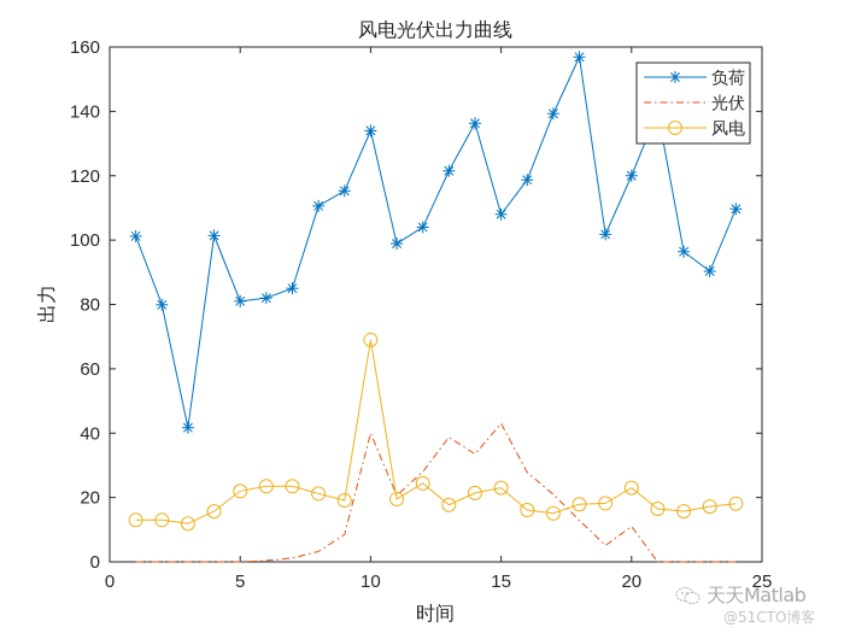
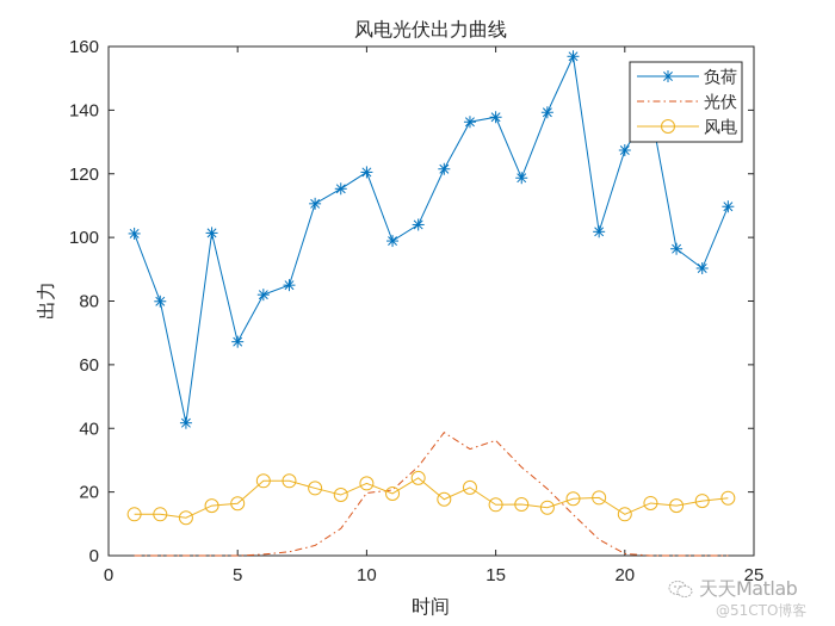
负荷/5: 81 -> 67
风电/5: 22 -> 16
负荷/10: 134 -> 120
光伏/10: 40 -> 20
风电/10: 69 -> 23
负荷/15: 108 -> 138
光伏/15: 43 -> 36
风电/15: 23 -> 16
负荷/20: 120 -> 127
光伏/20: 11 -> 1
风电/20: 23 -> 13
